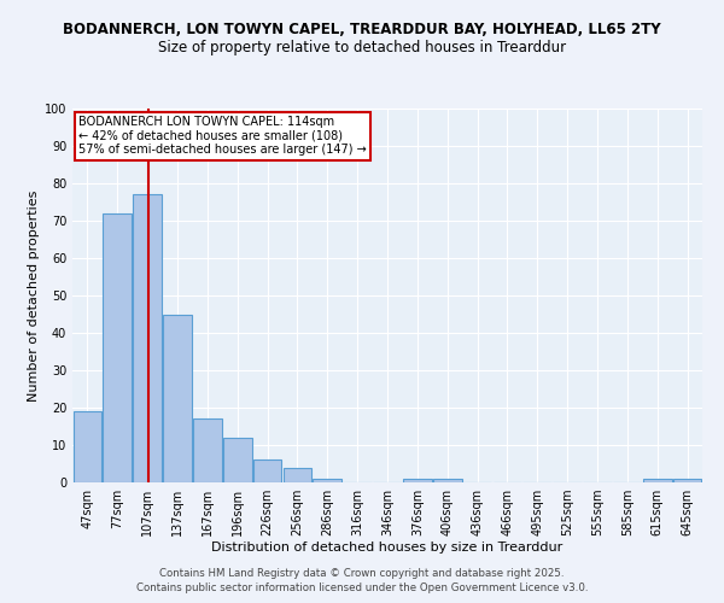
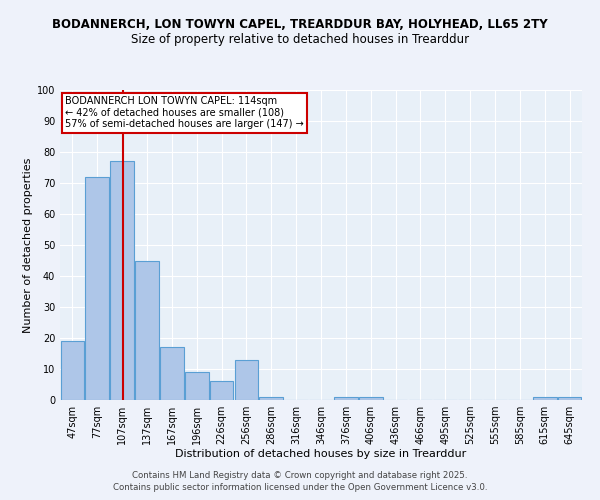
196sqm: 12 -> 9
256sqm: 4 -> 13
